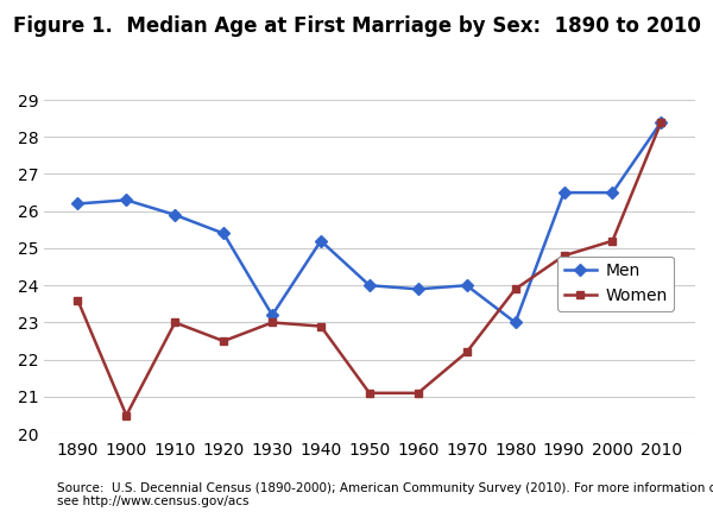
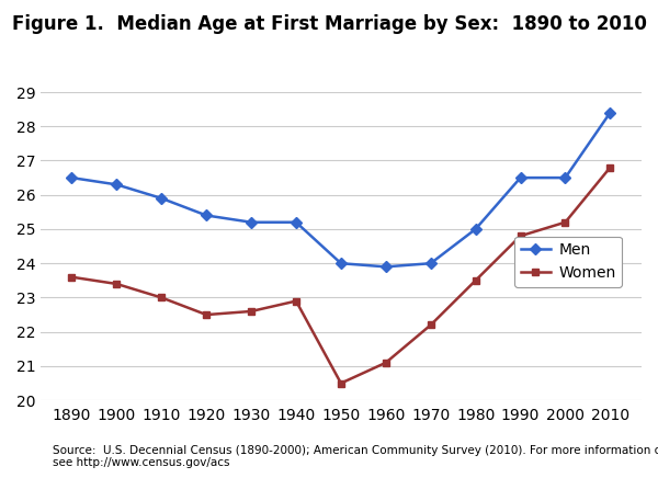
Men/1890: 26.2 -> 26.5
Women/1900: 20.5 -> 23.4
Men/1930: 23.2 -> 25.2
Women/1930: 23.0 -> 22.6
Women/1950: 21.1 -> 20.5
Men/1980: 23.0 -> 25.0
Women/1980: 23.9 -> 23.5
Women/2010: 28.4 -> 26.8
